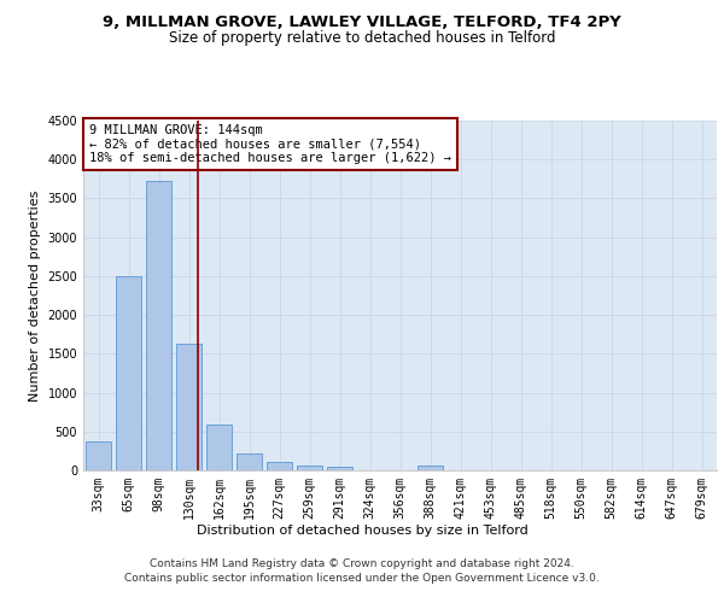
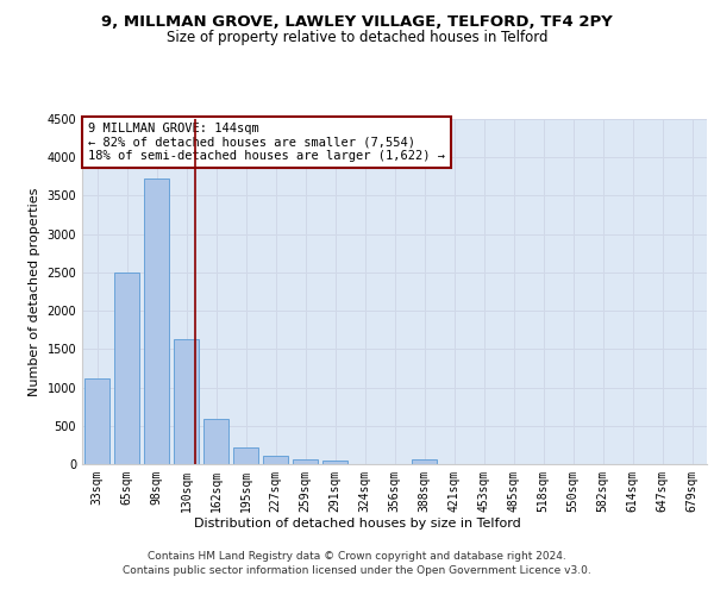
33sqm: 370 -> 1120
